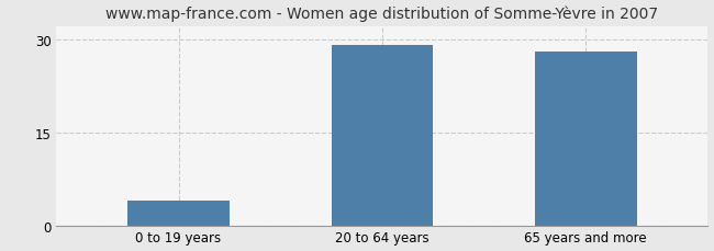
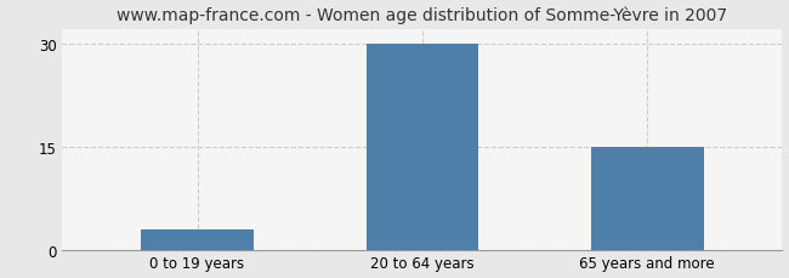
0 to 19 years: 4 -> 3
20 to 64 years: 29 -> 30
65 years and more: 28 -> 15
